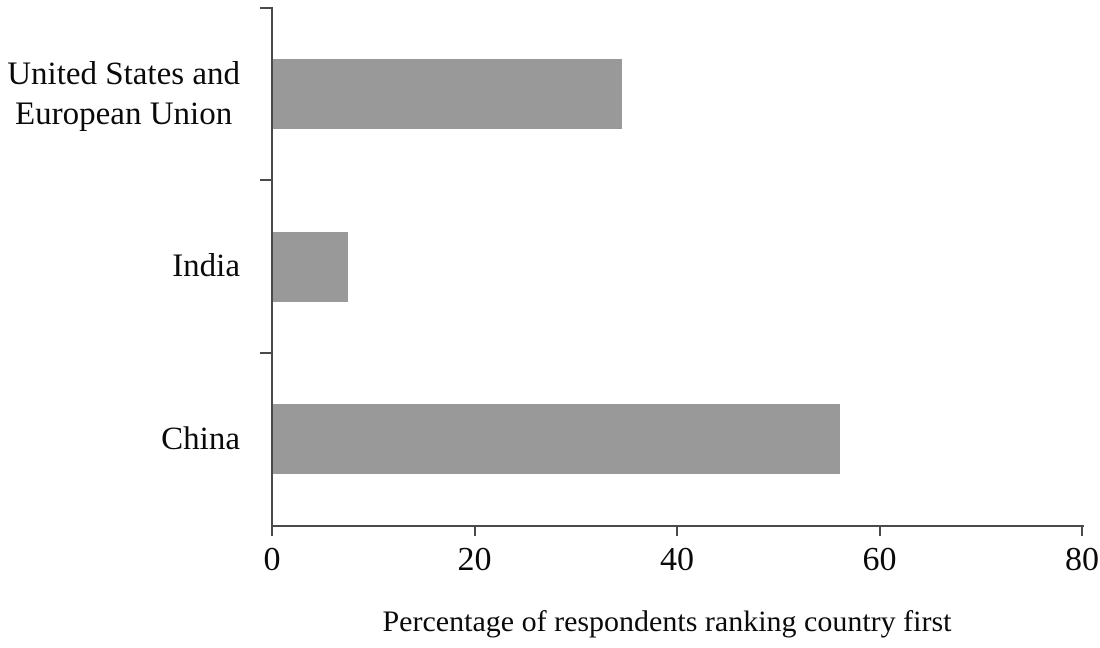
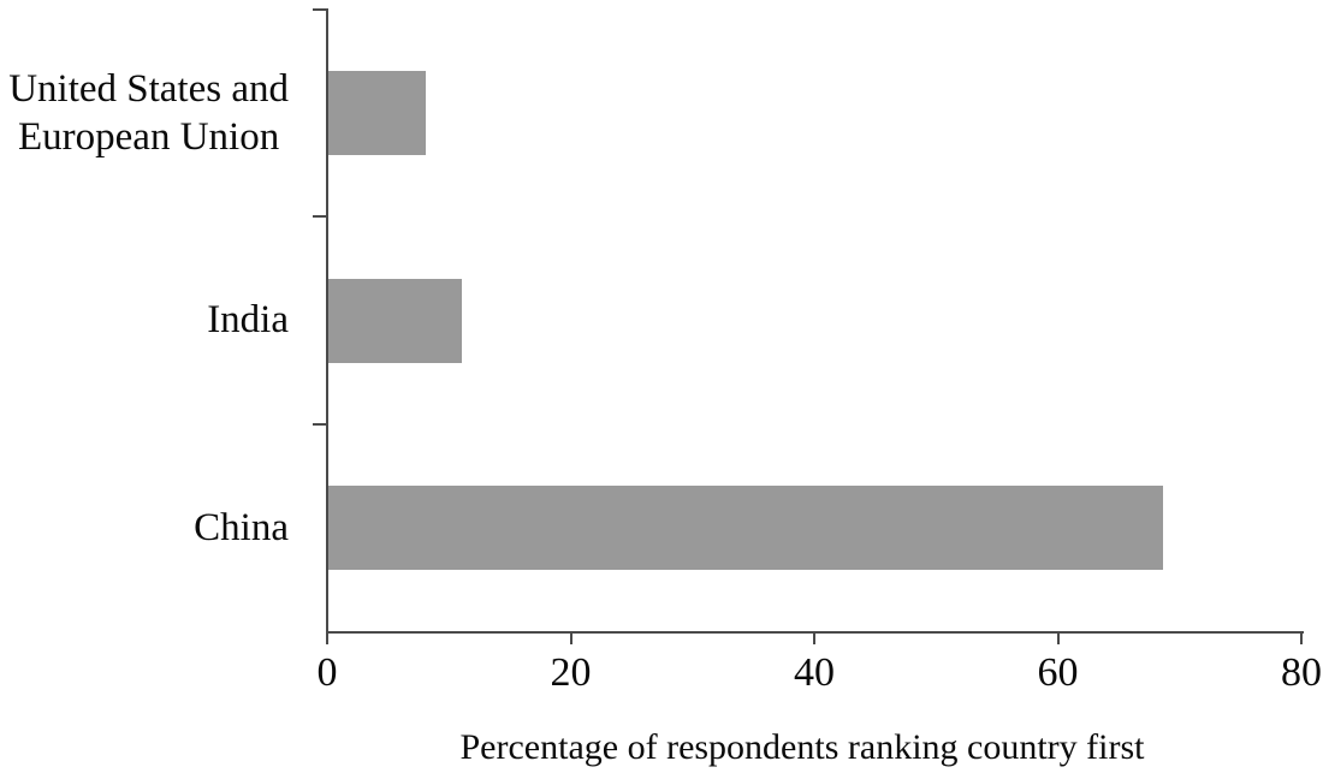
United States and European Union: 34.5 -> 8.0
India: 7.4 -> 11.0
China: 56.0 -> 68.5
